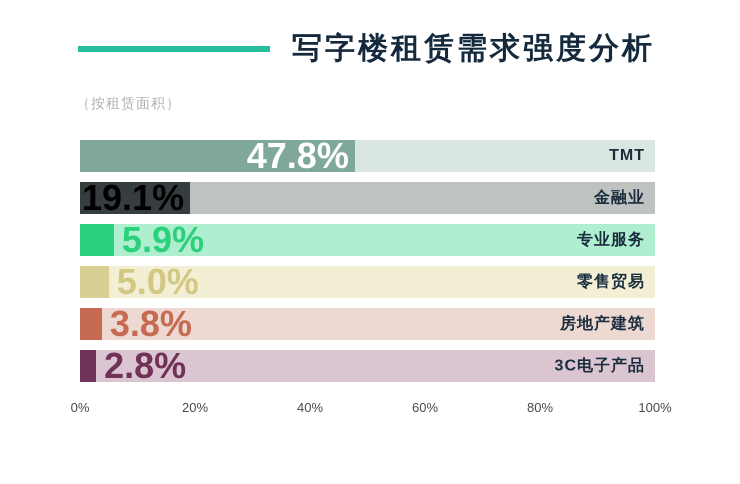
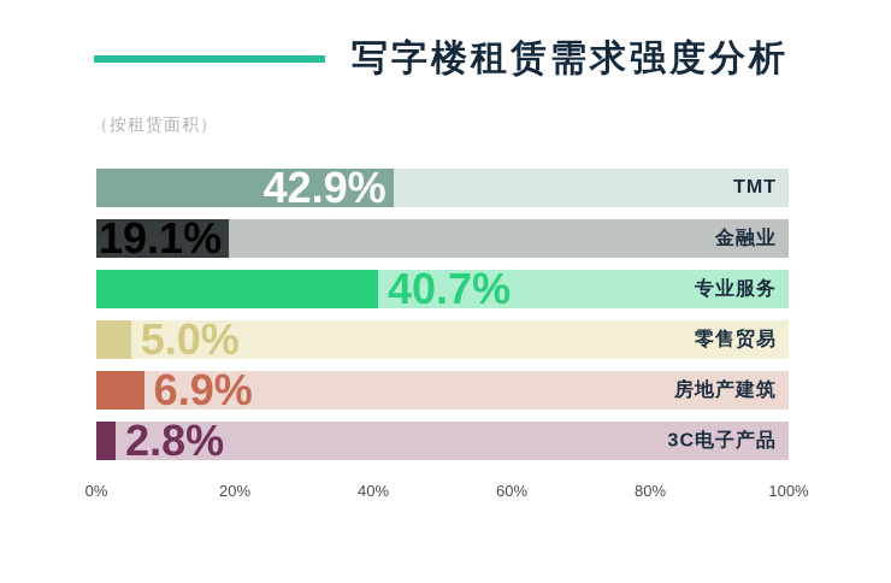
TMT: 47.8% -> 42.9%
专业服务: 5.9% -> 40.7%
房地产建筑: 3.8% -> 6.9%
